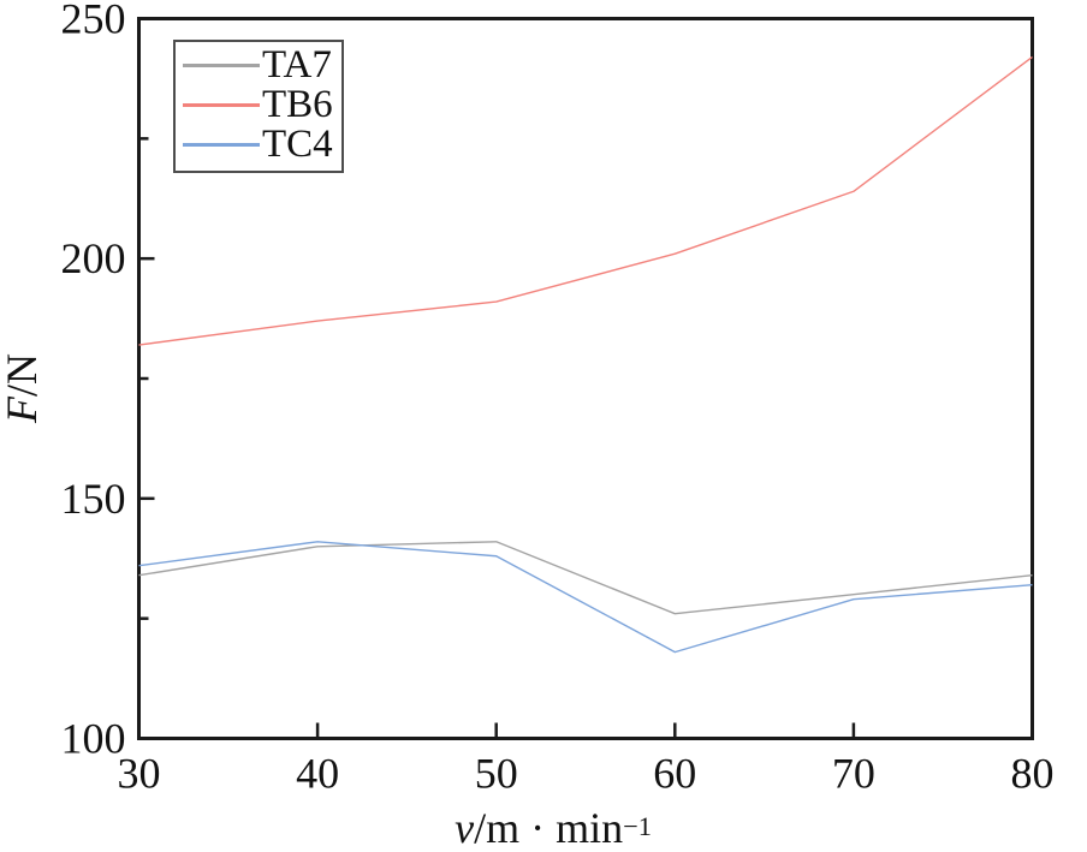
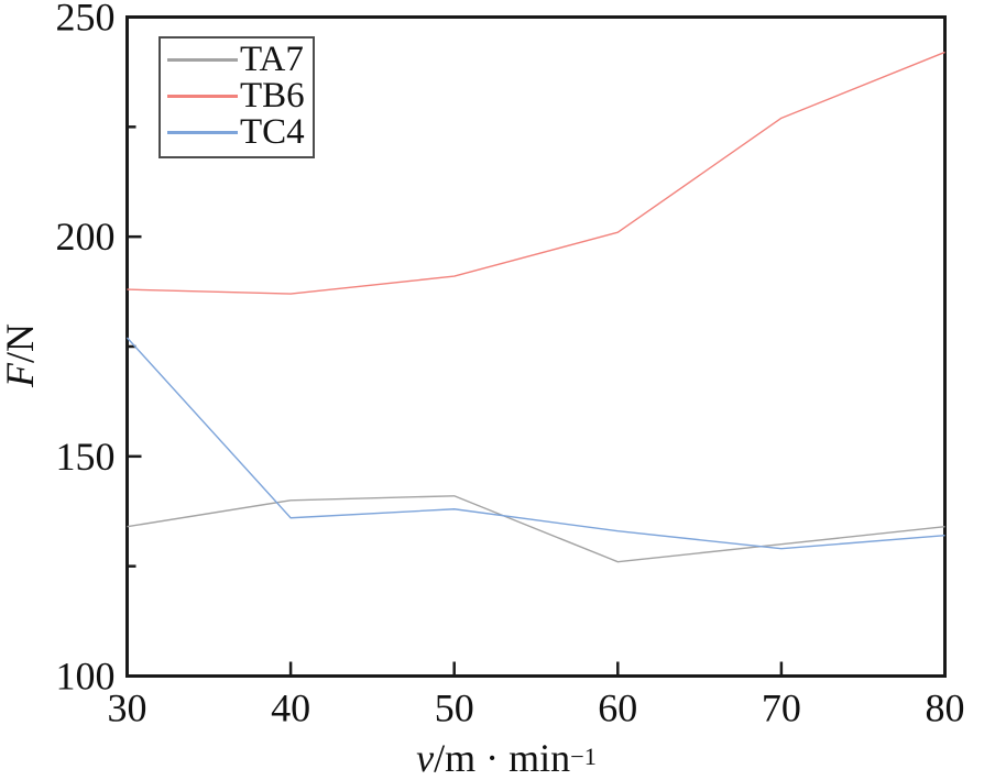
TB6/30: 182 -> 188
TC4/30: 136 -> 177
TC4/40: 141 -> 136
TC4/60: 118 -> 133
TB6/70: 214 -> 227
